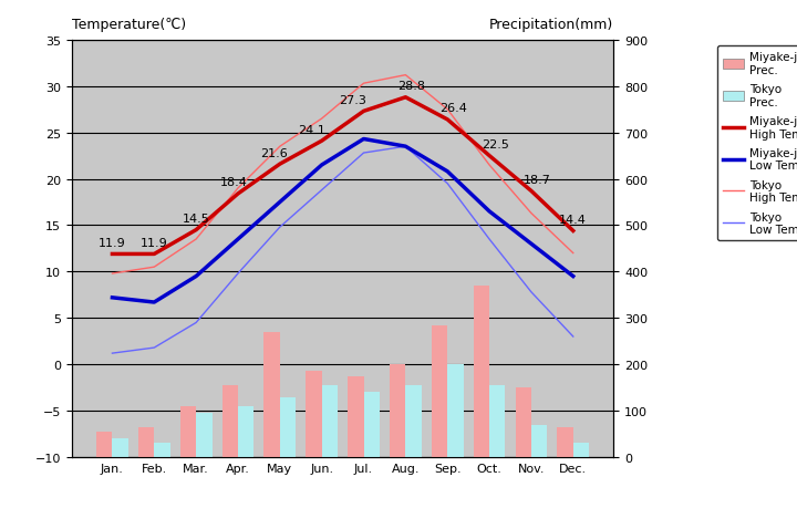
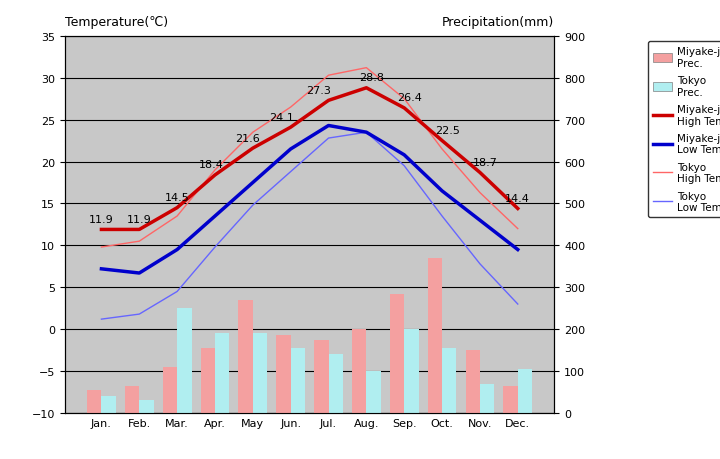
Tokyo Prec./Mar.: 95 -> 250
Tokyo Prec./Apr.: 110 -> 190
Tokyo Prec./May: 130 -> 190
Tokyo Prec./Aug.: 155 -> 100
Tokyo Prec./Dec.: 30 -> 105
